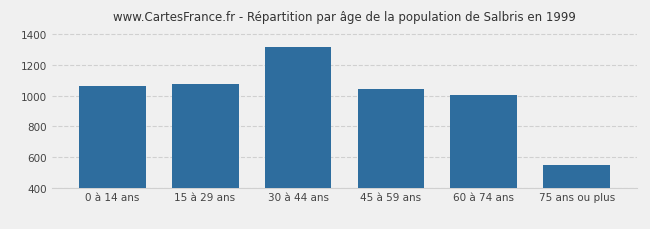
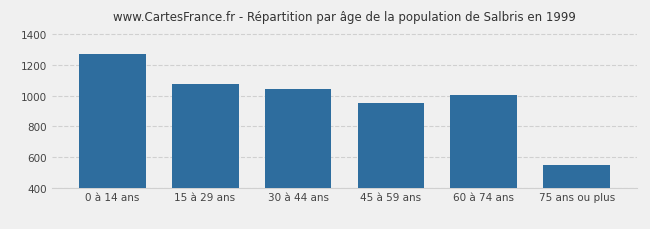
0 à 14 ans: 1060 -> 1270
30 à 44 ans: 1320 -> 1040
45 à 59 ans: 1040 -> 950
